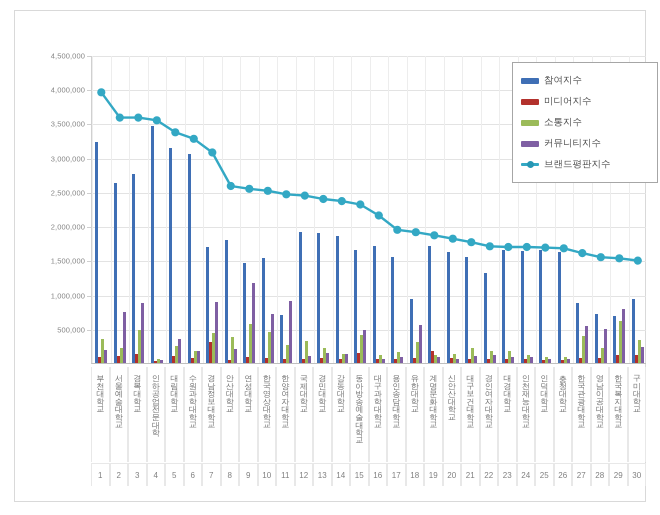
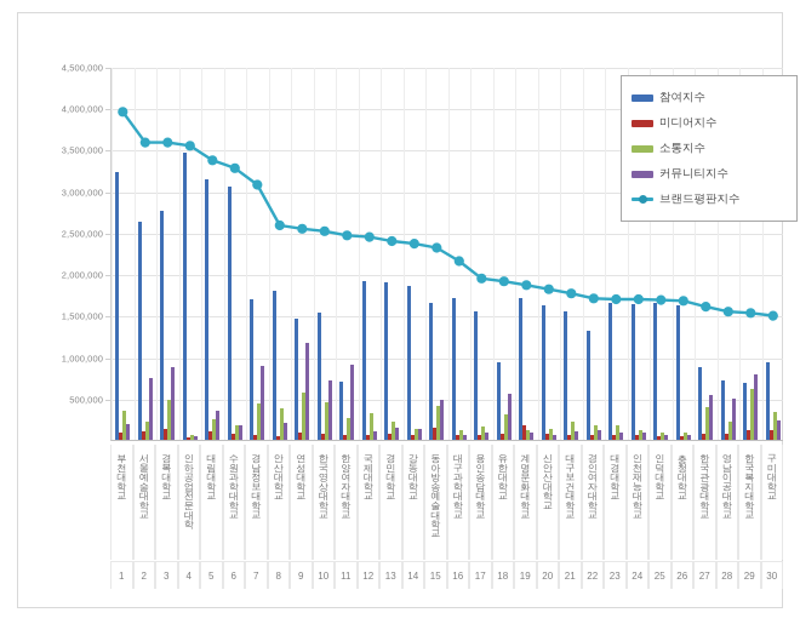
미디어지수/경남정보대학교: 300000 -> 100000
